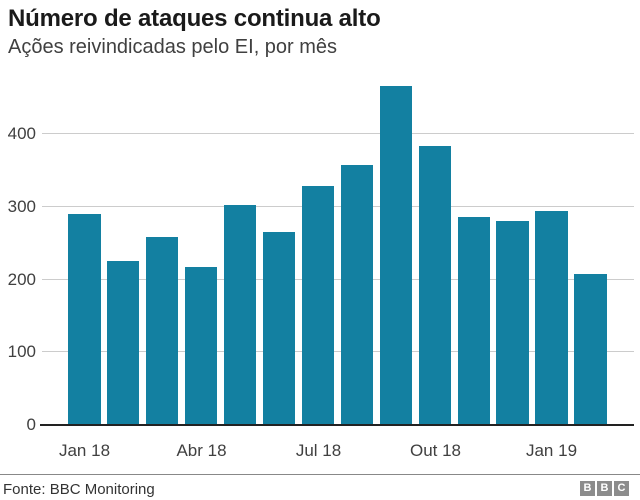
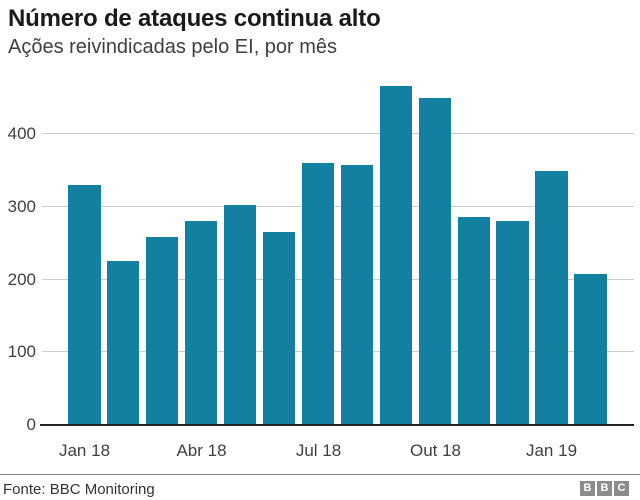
Jan 18: 290 -> 330
Abr 18: 220 -> 280
Jul 18: 330 -> 360
Out 18: 380 -> 450
Jan 19: 290 -> 350
